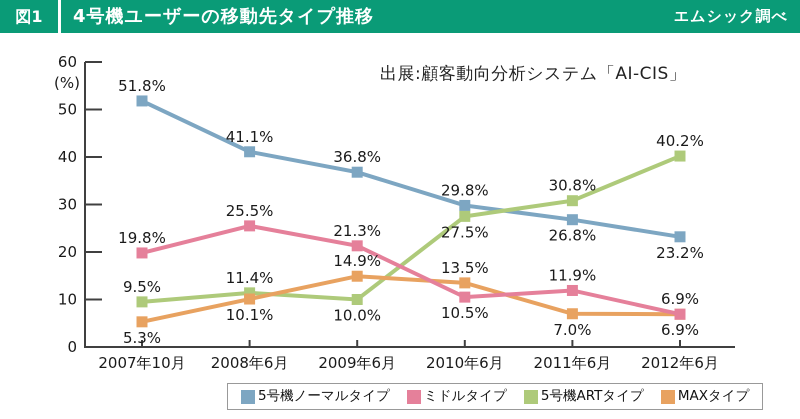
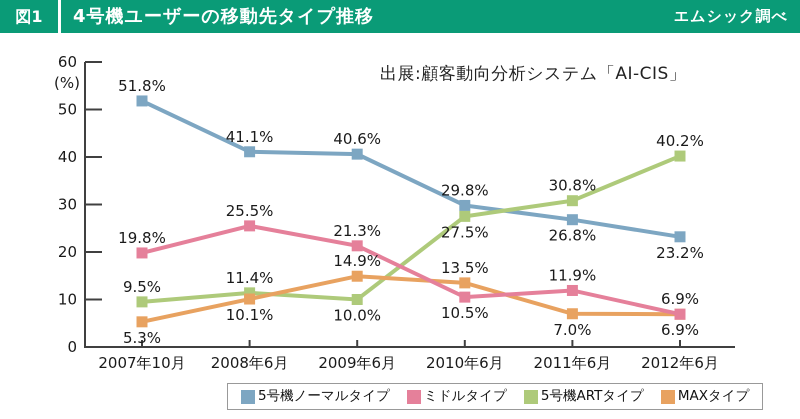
5号機ノーマルタイプ/2009年6月: 36.8% -> 40.6%
